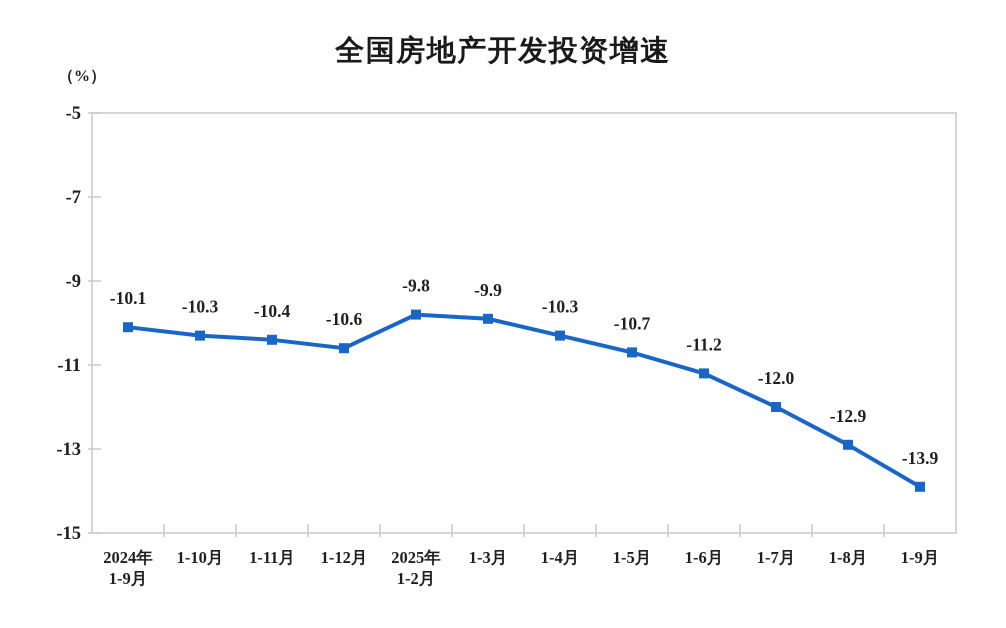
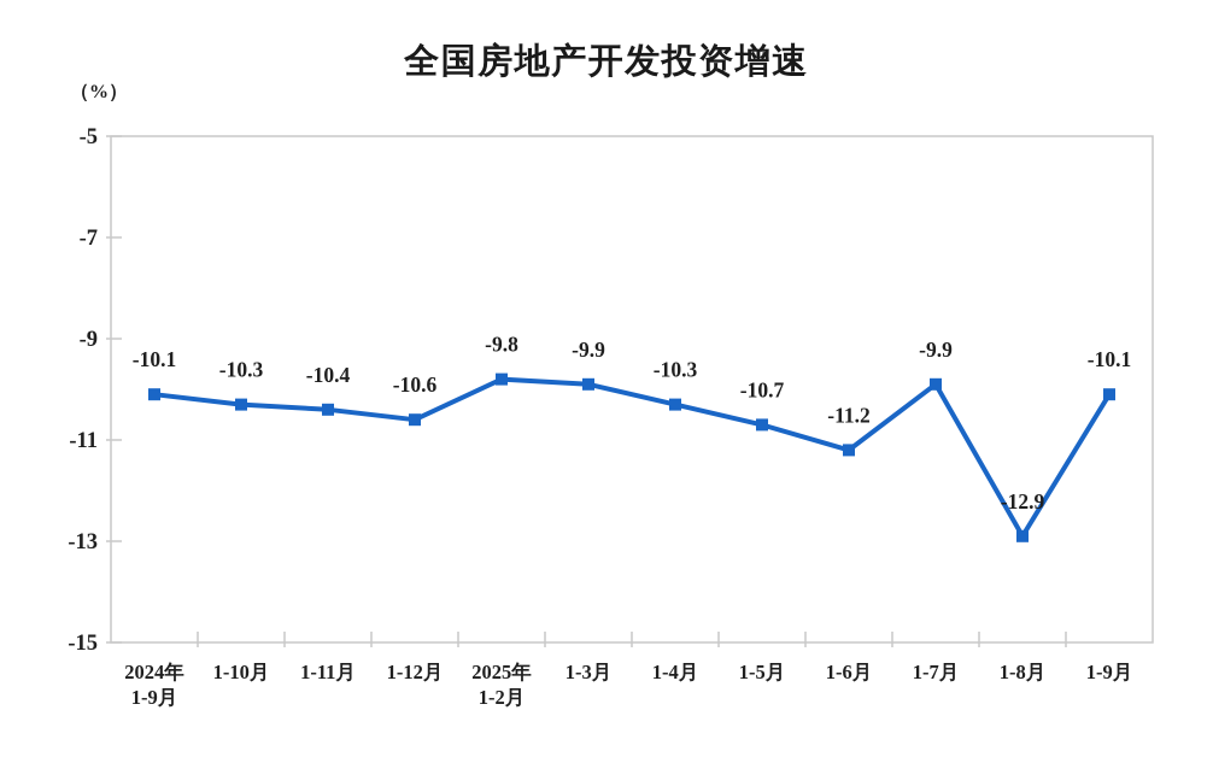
1-7月: -12.0 -> -9.9
1-9月: -13.9 -> -10.1
